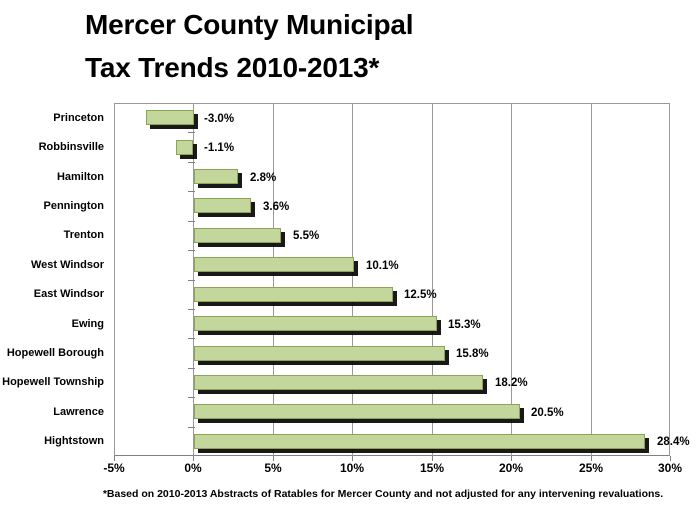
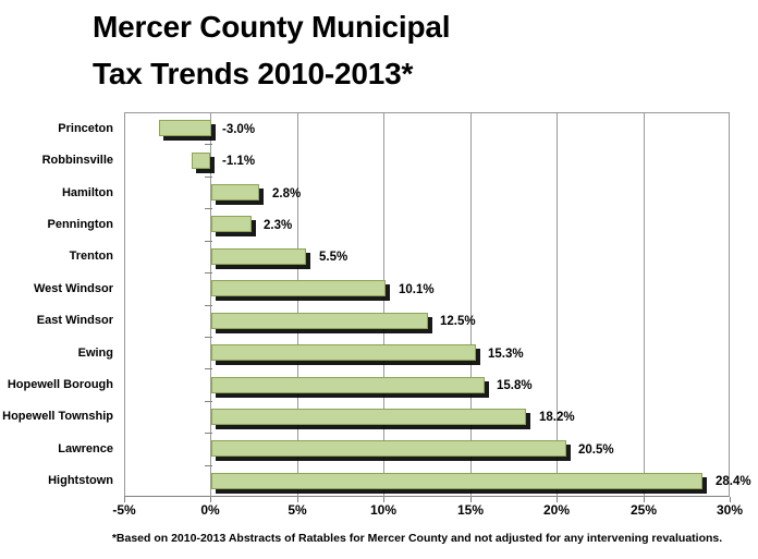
Pennington: 3.6% -> 2.3%
